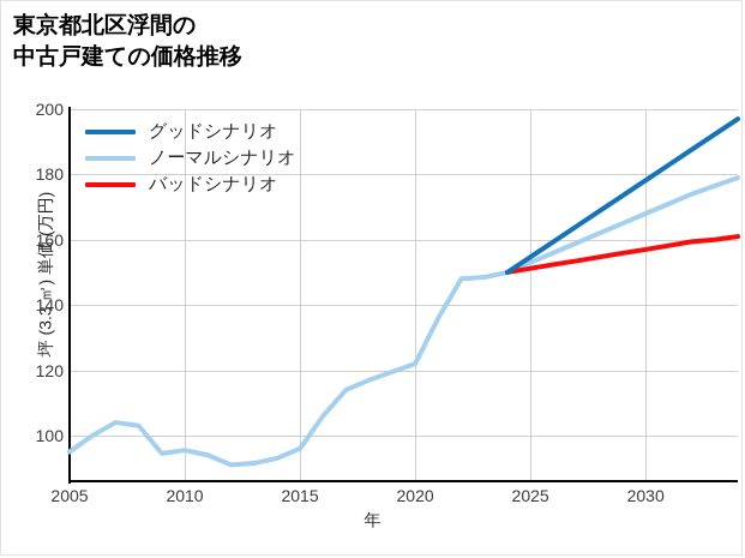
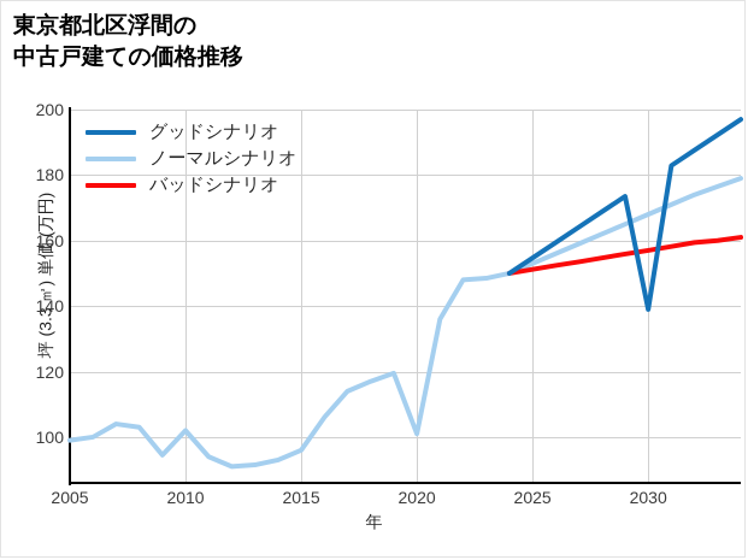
ノーマルシナリオ/2005: 95 -> 99
ノーマルシナリオ/2010: 96 -> 102
ノーマルシナリオ/2020: 122 -> 101
グッドシナリオ/2030: 178 -> 139
